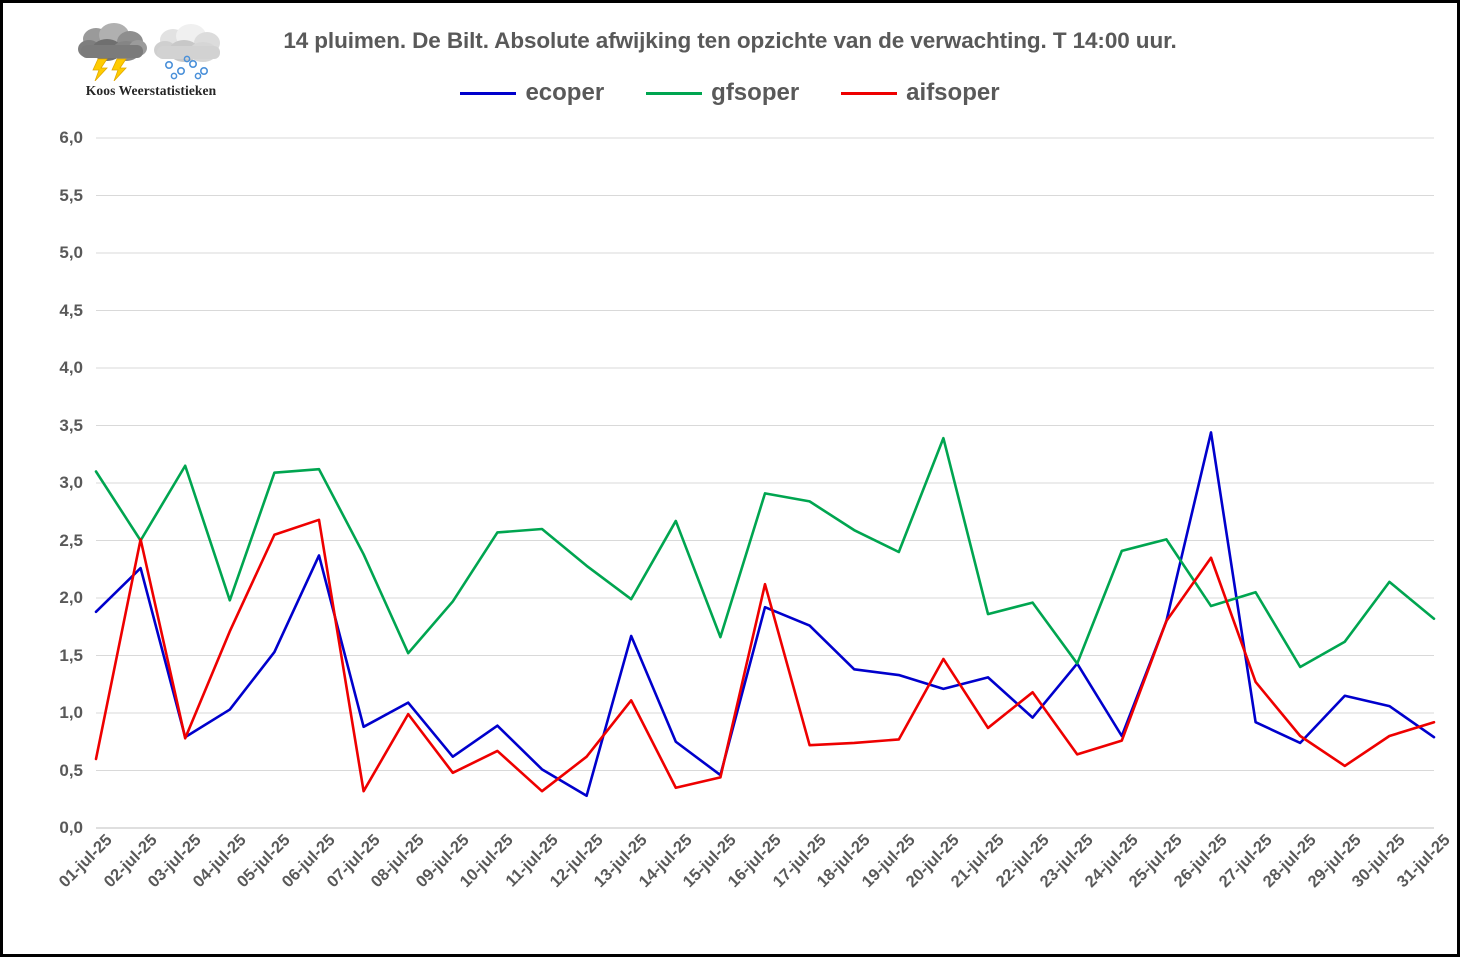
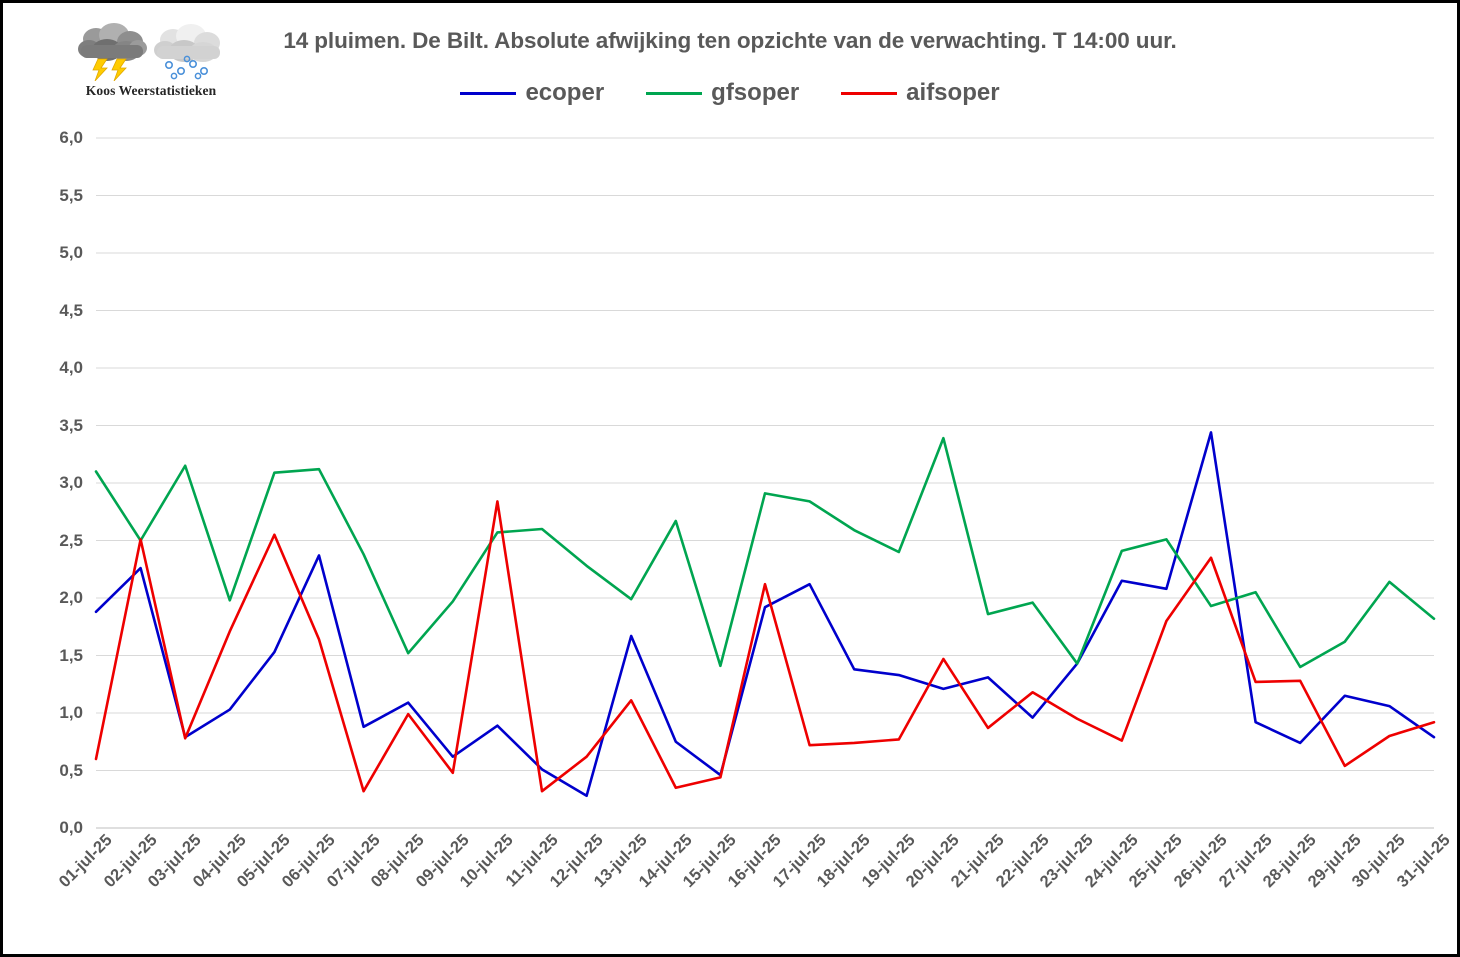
aifsoper/06-jul-25: 2,68 -> 1,64
aifsoper/10-jul-25: 0,67 -> 2,84
gfsoper/15-jul-25: 1,66 -> 1,41
ecoper/17-jul-25: 1,76 -> 2,12
aifsoper/23-jul-25: 0,64 -> 0,95
ecoper/24-jul-25: 0,80 -> 2,15
ecoper/25-jul-25: 1,80 -> 2,08
aifsoper/28-jul-25: 0,80 -> 1,28
